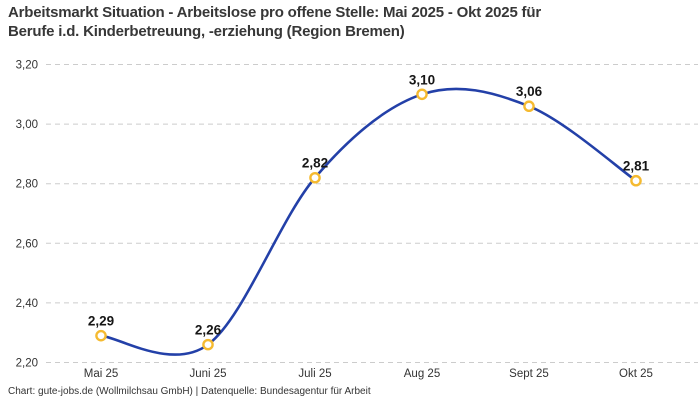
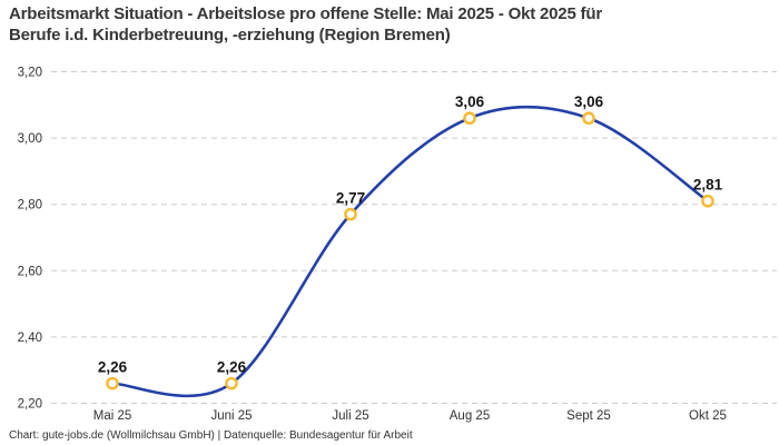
Mai 25: 2,29 -> 2,26
Juli 25: 2,82 -> 2,77
Aug 25: 3,10 -> 3,06
